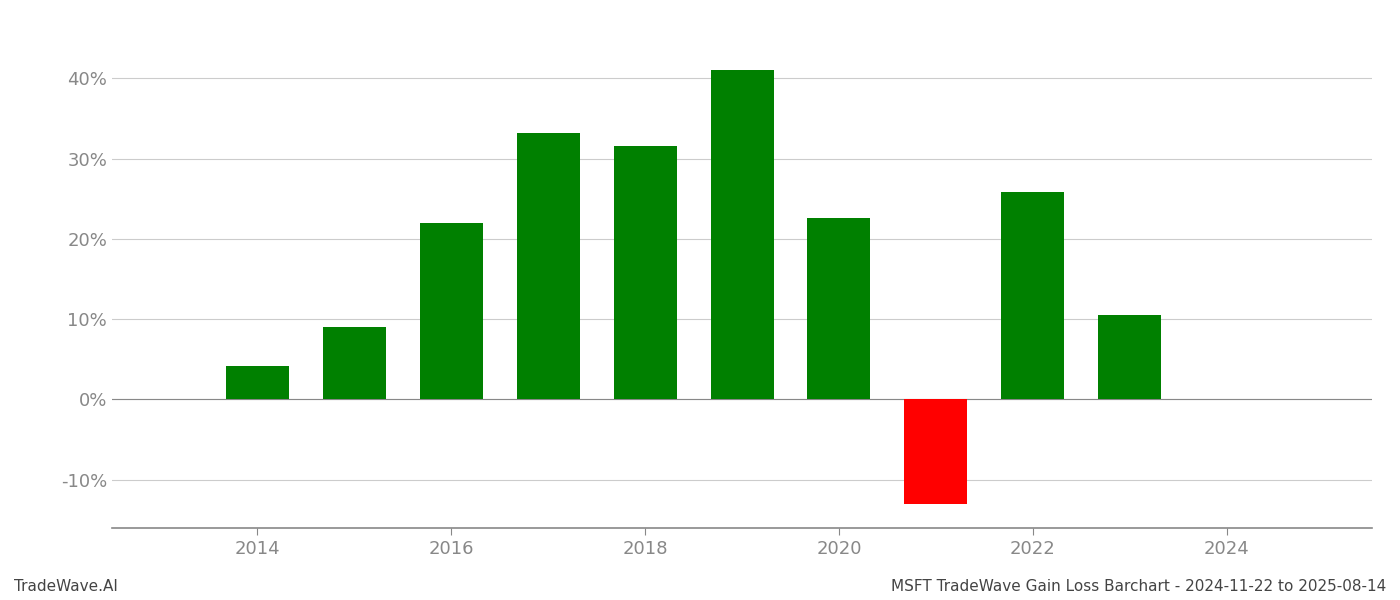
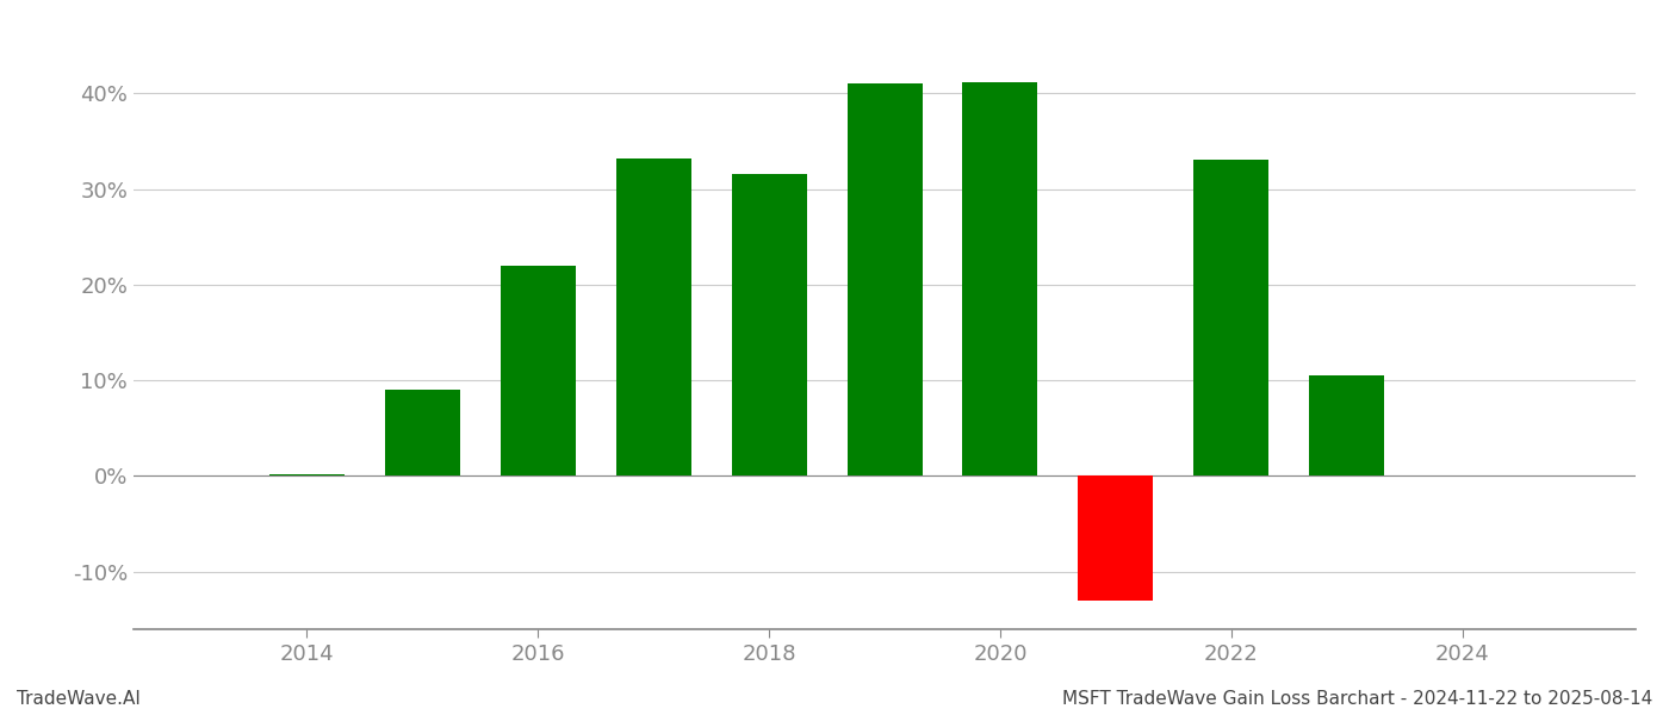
2014: 4.2% -> 0.2%
2020: 22.6% -> 41.2%
2022: 25.8% -> 33.0%
